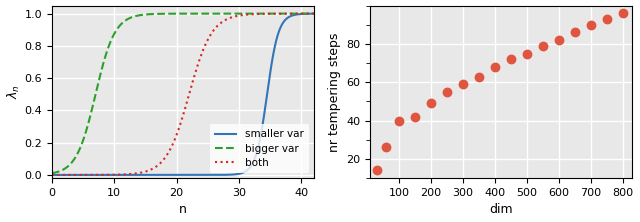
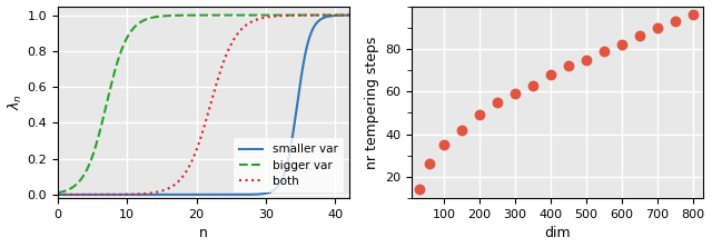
100: 40 -> 35
